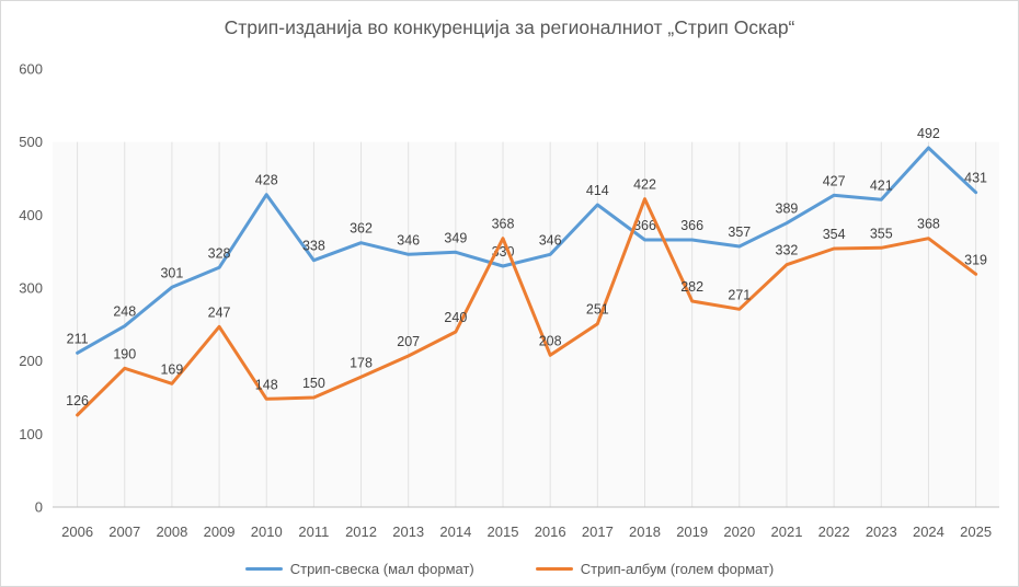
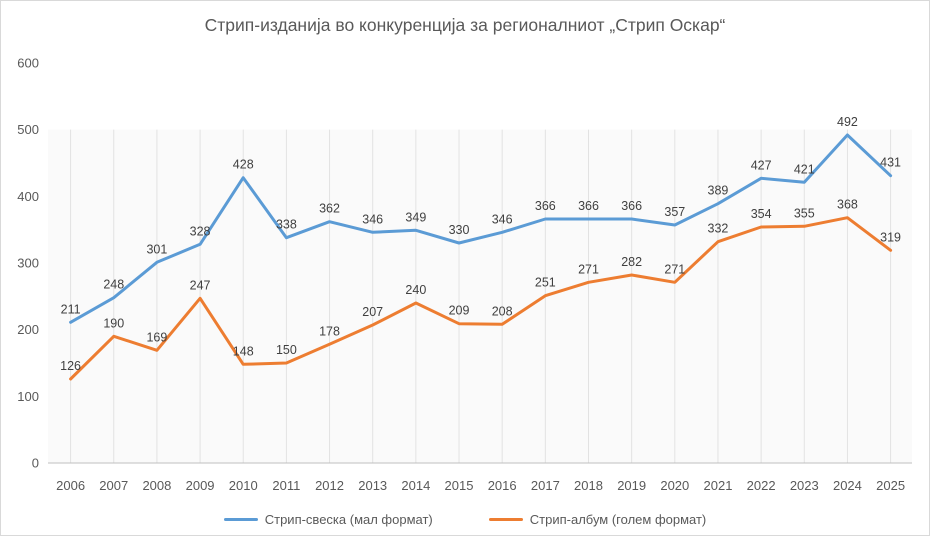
Стрип-албум (голем формат)/2015: 368 -> 209
Стрип-свеска (мал формат)/2017: 414 -> 366
Стрип-албум (голем формат)/2018: 422 -> 271
